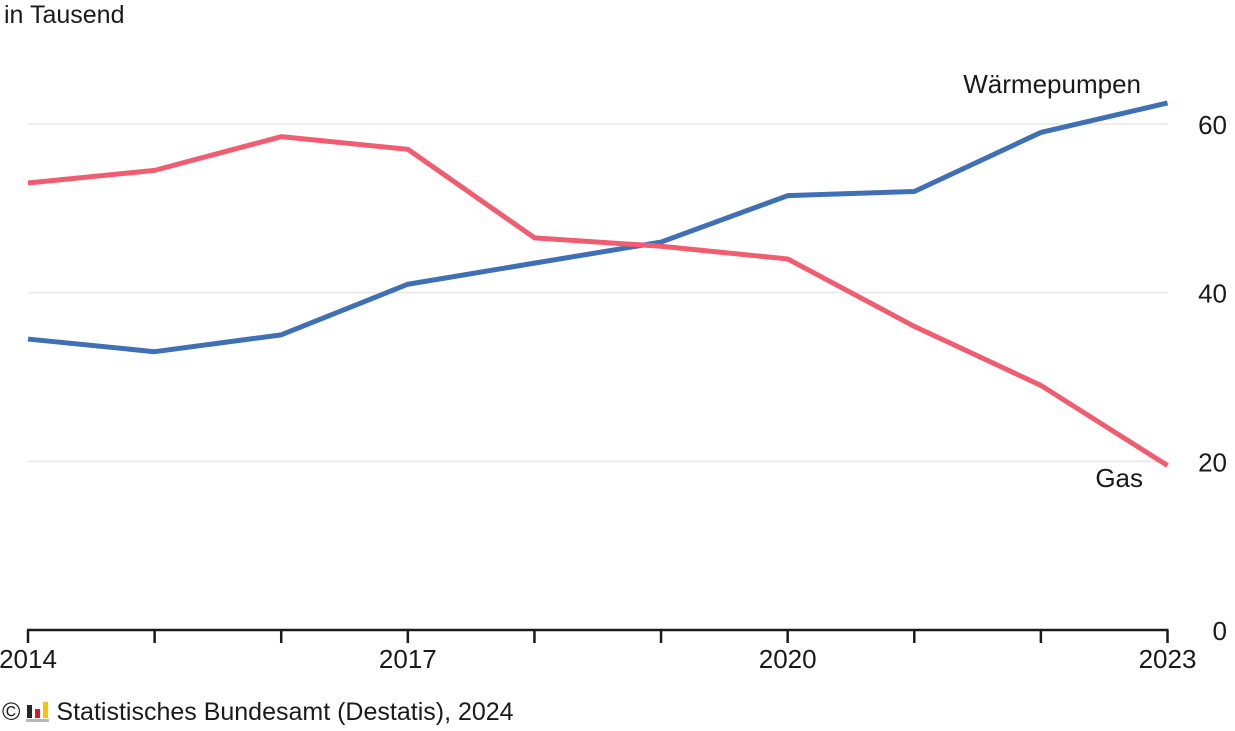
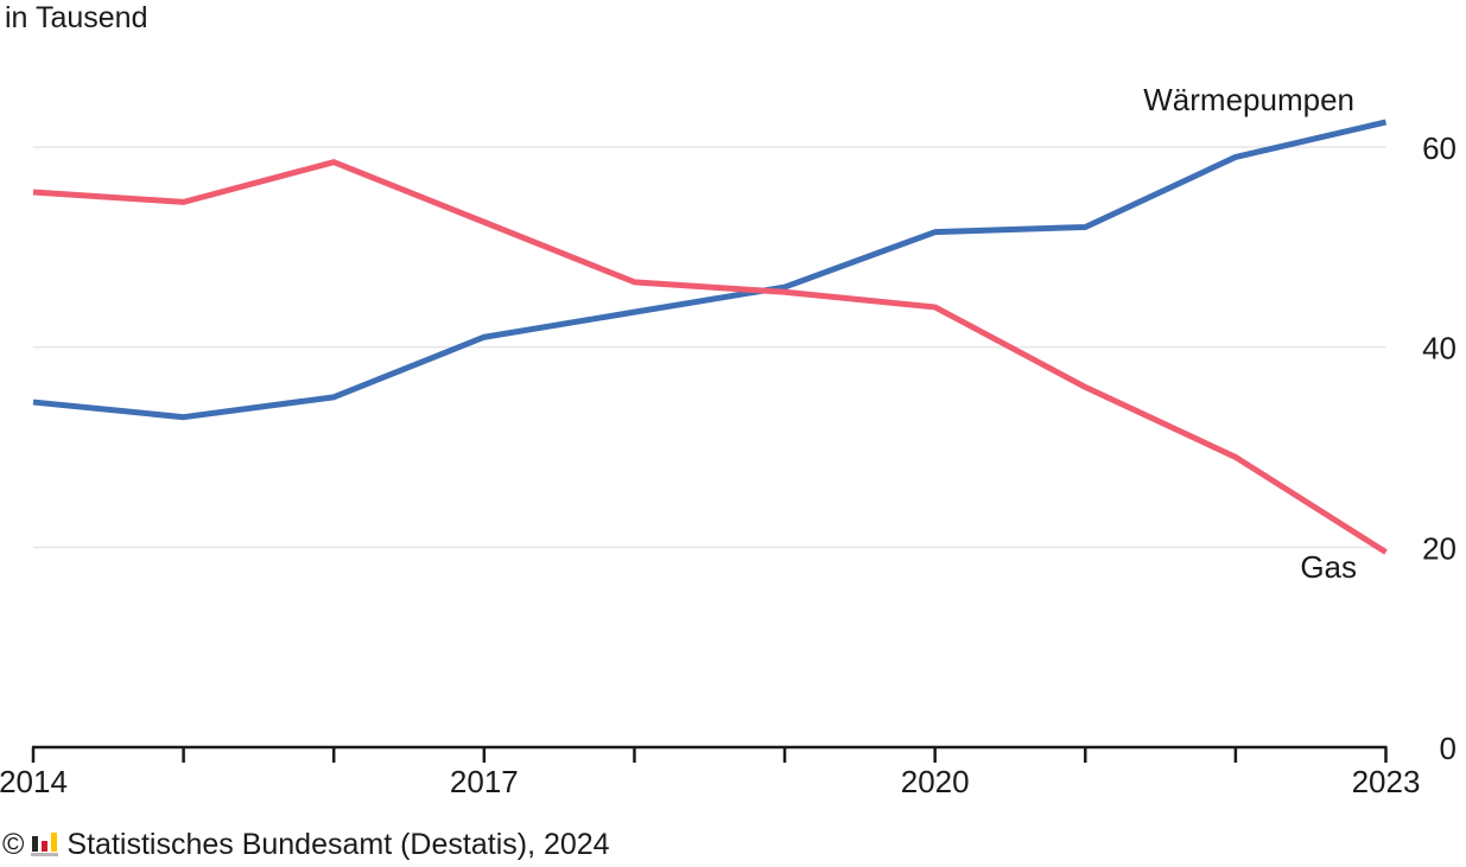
Gas/2014: 53 -> 56
Gas/2017: 57 -> 52
